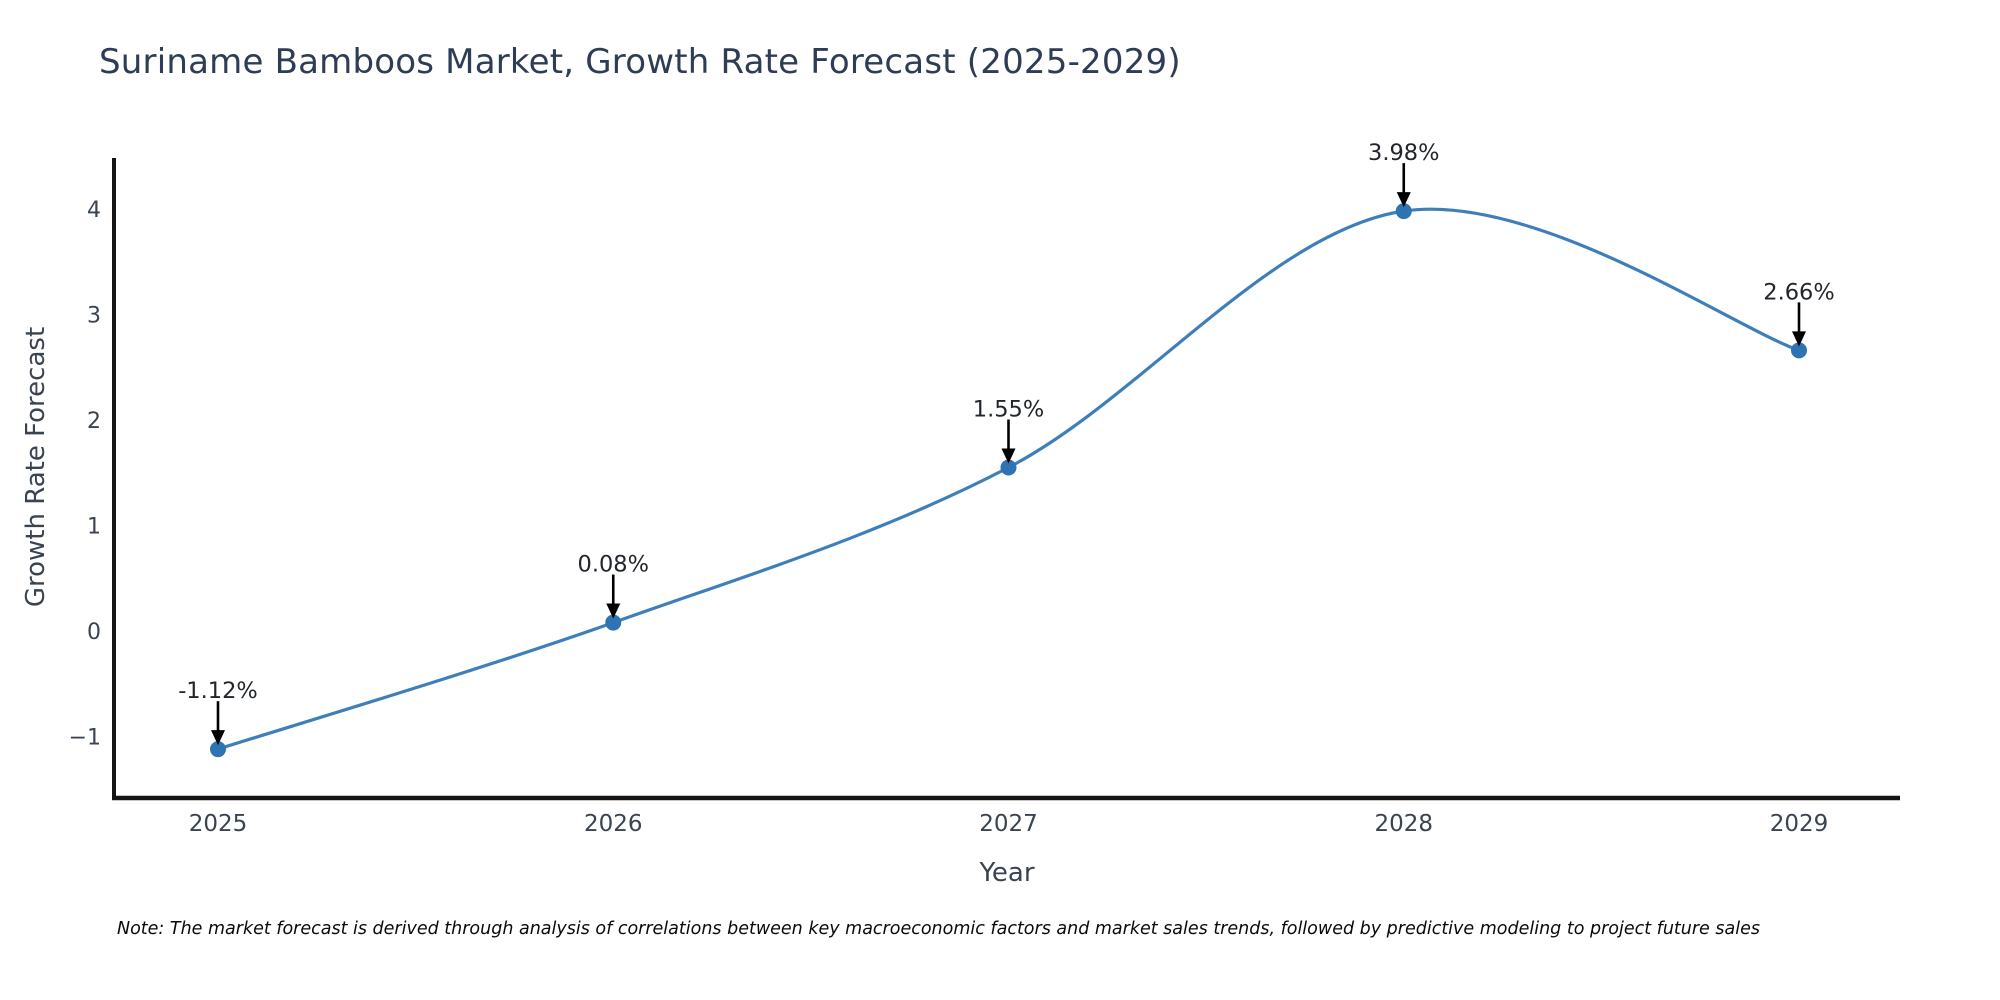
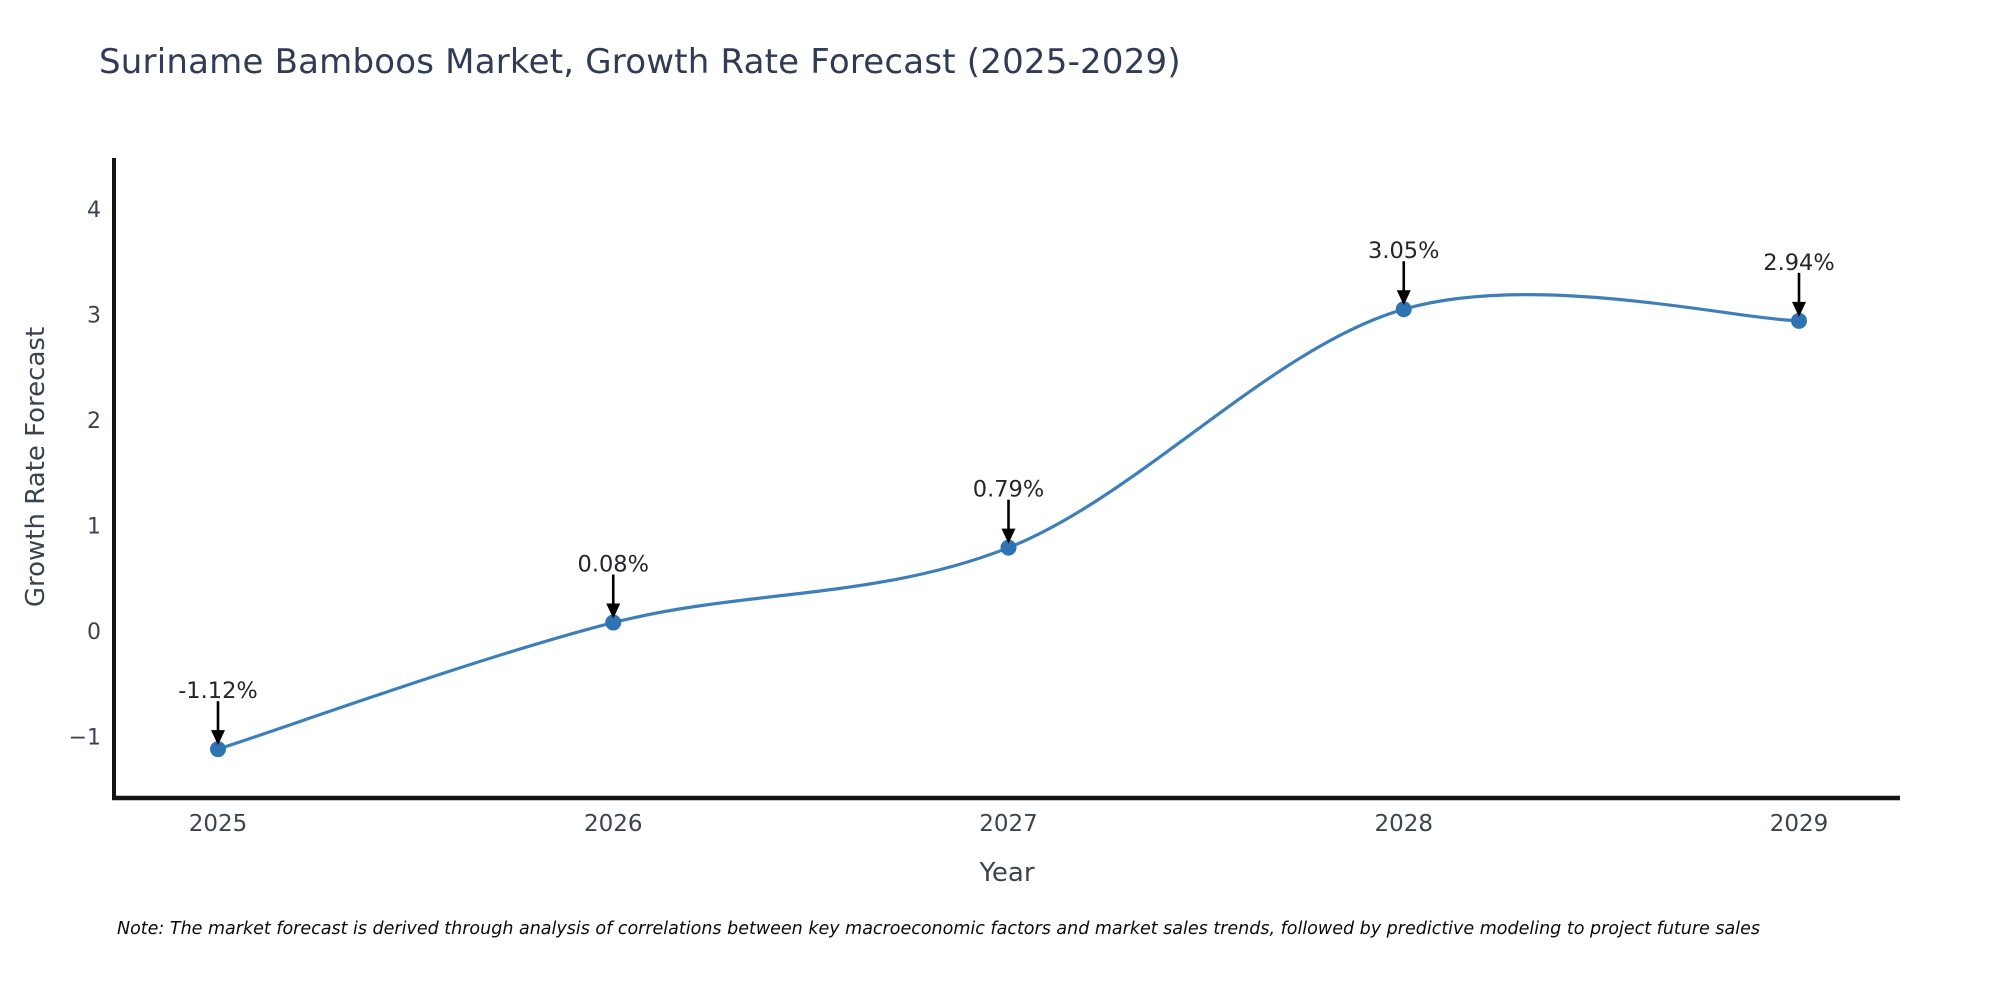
2027: 1.55% -> 0.79%
2028: 3.98% -> 3.05%
2029: 2.66% -> 2.94%
